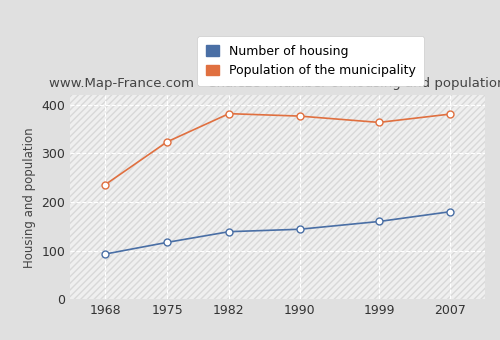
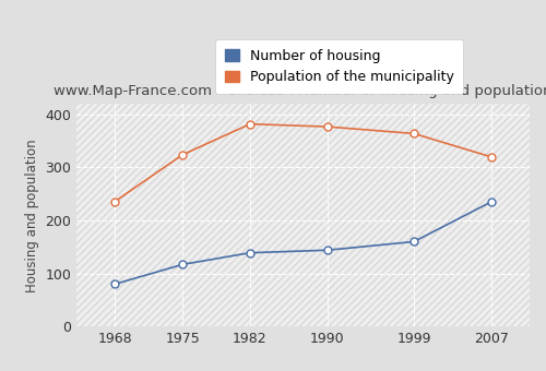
Number of housing/1968: 93 -> 80
Number of housing/2007: 180 -> 235
Population of the municipality/2007: 381 -> 320
